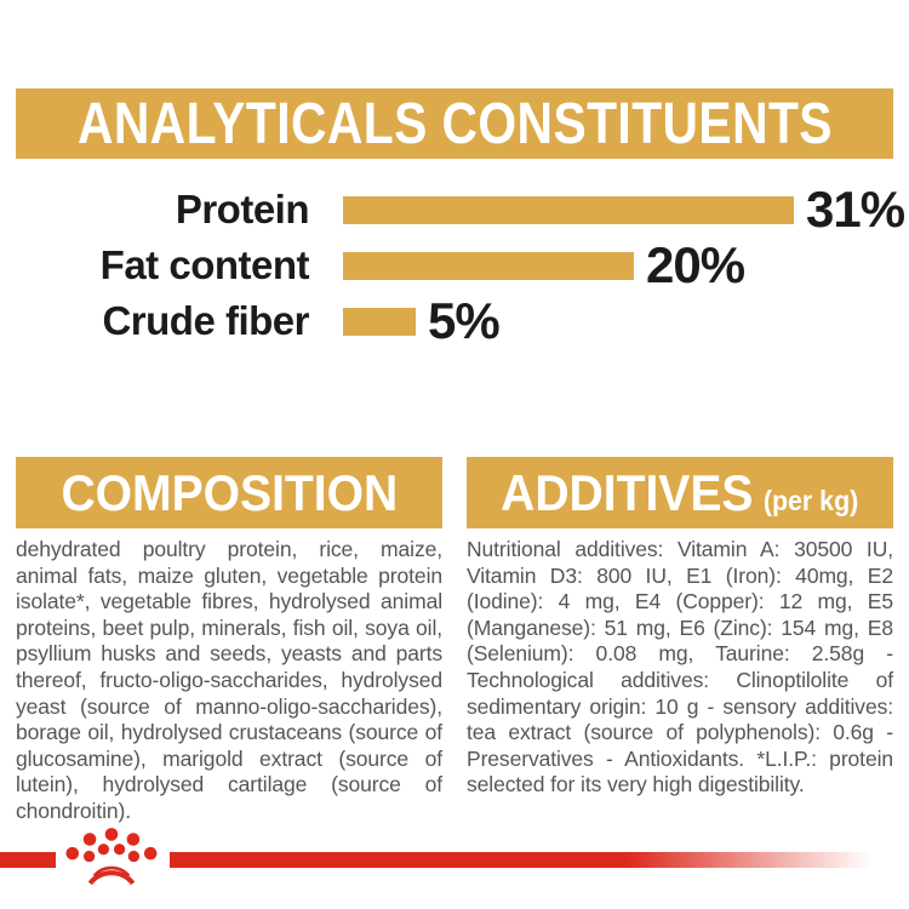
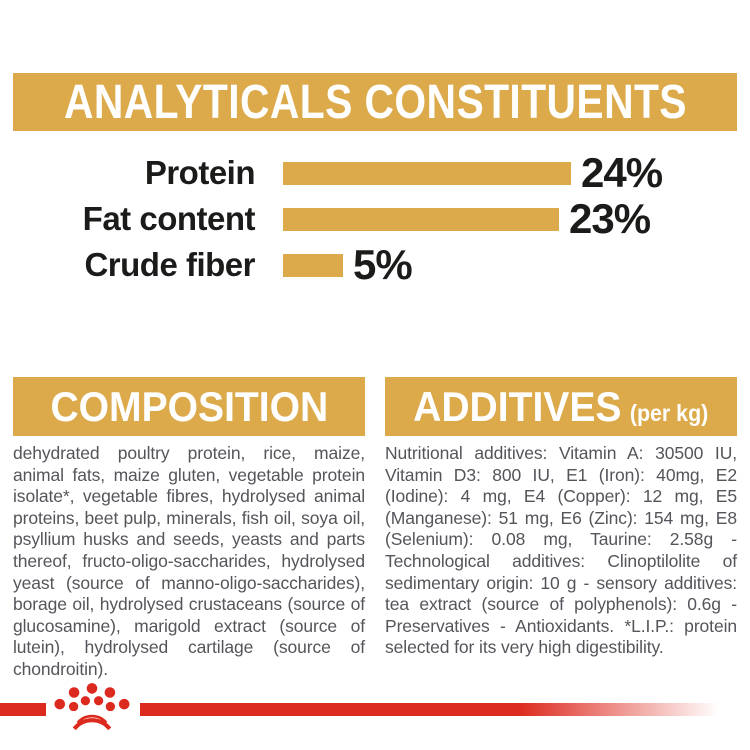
Protein: 31% -> 24%
Fat content: 20% -> 23%
